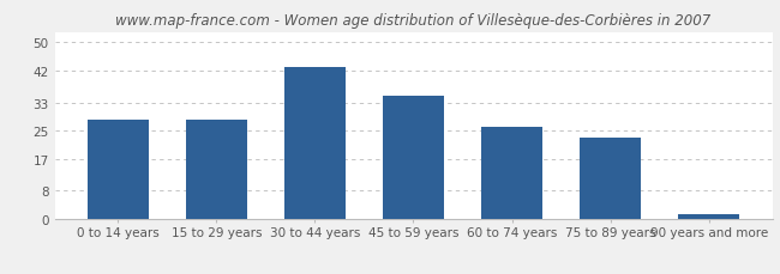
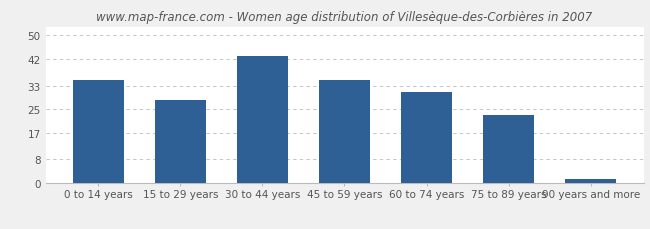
0 to 14 years: 28.0 -> 35.0
60 to 74 years: 26.0 -> 31.0
